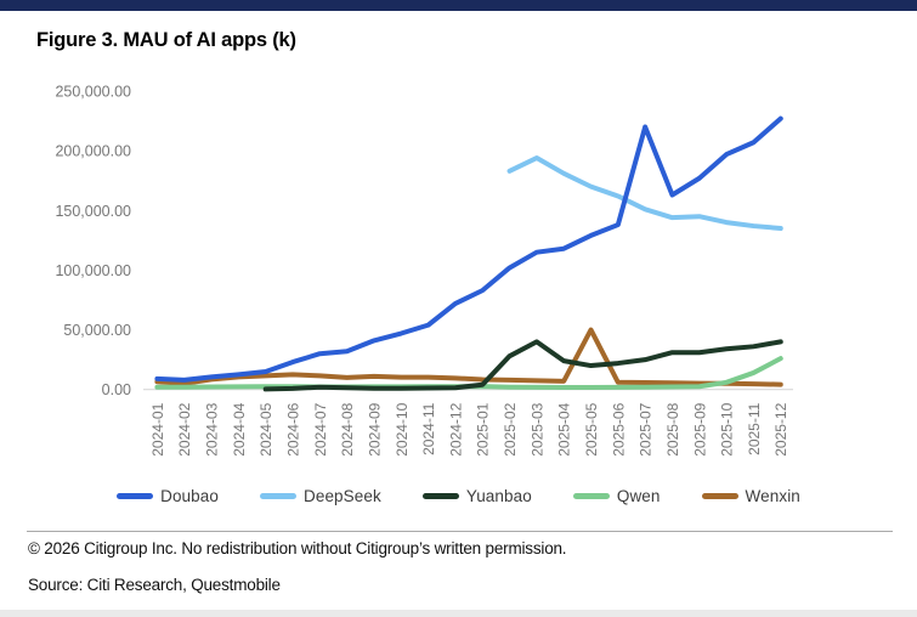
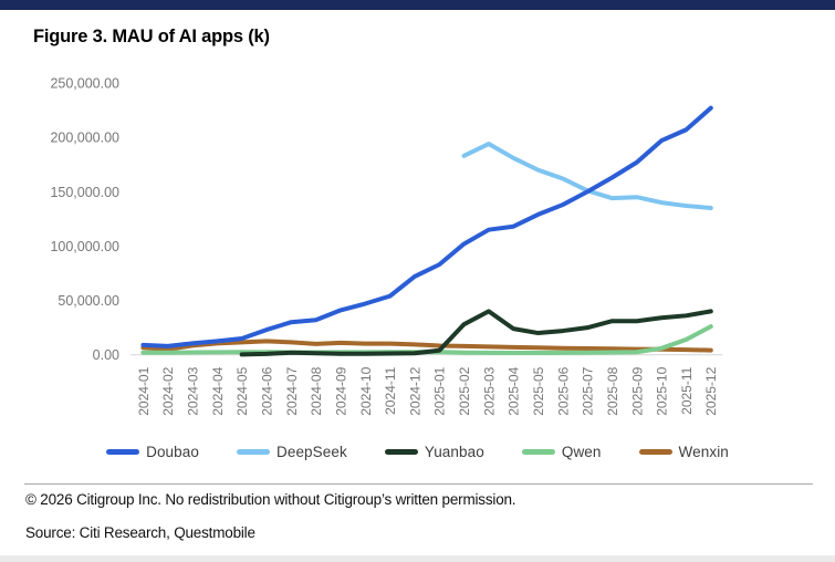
Wenxin/2025-05: 50000 -> 10000
Doubao/2025-07: 220000 -> 150000
